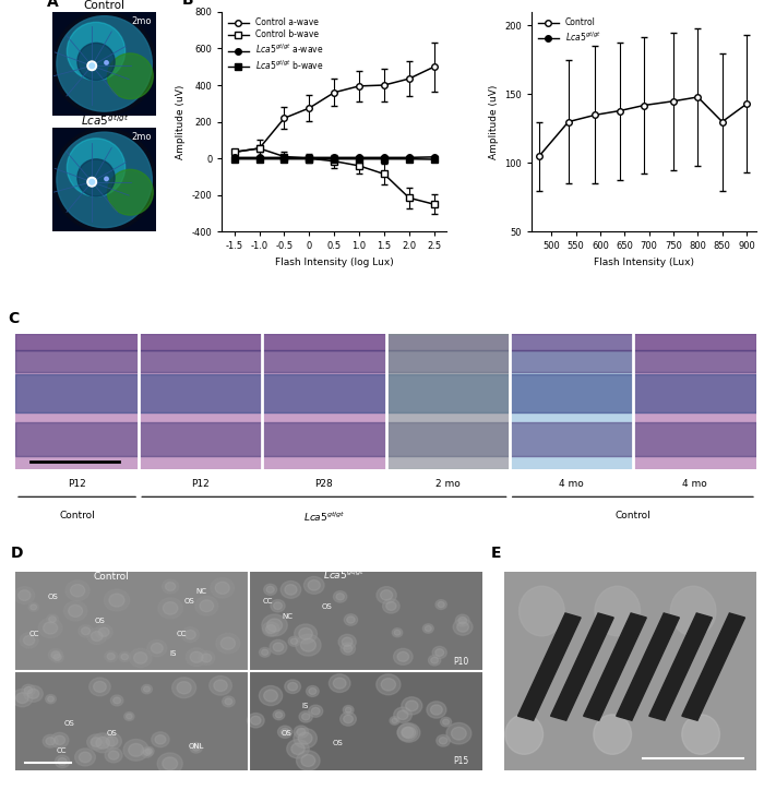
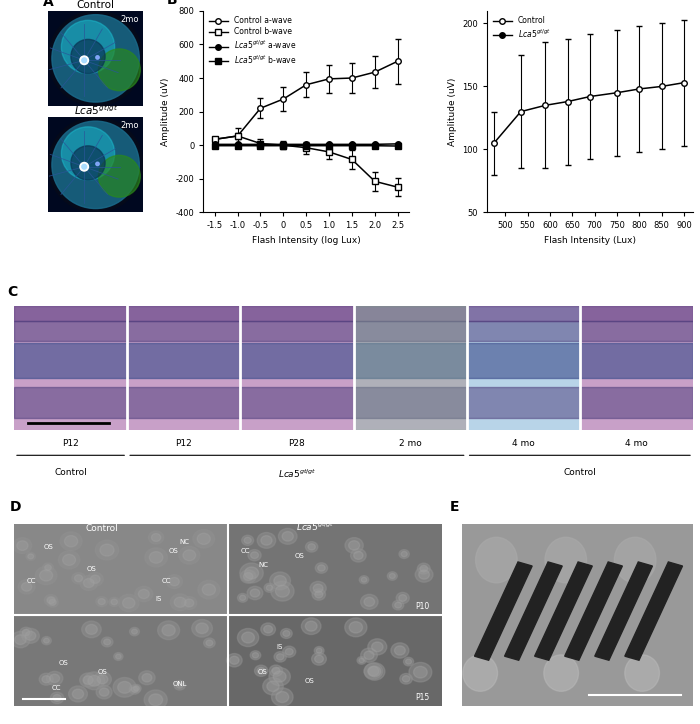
850: 130 -> 150
900: 143 -> 153
